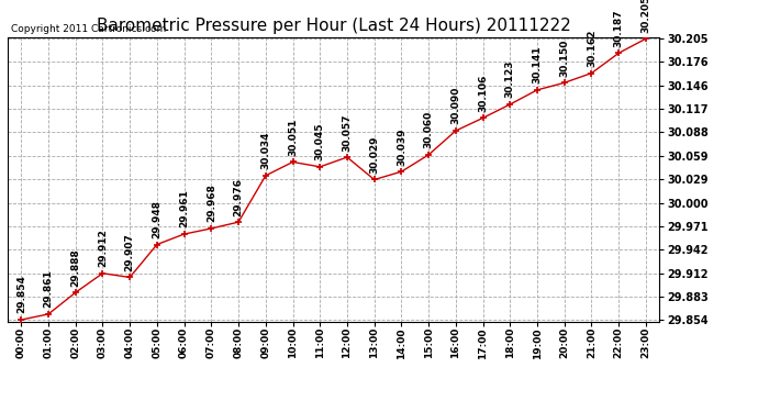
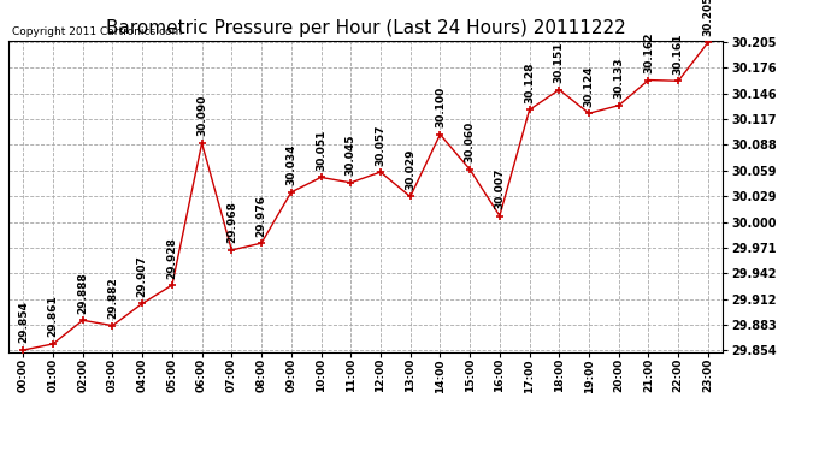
03:00: 29.912 -> 29.882
05:00: 29.948 -> 29.928
06:00: 29.961 -> 30.090
14:00: 30.039 -> 30.100
16:00: 30.090 -> 30.007
17:00: 30.106 -> 30.128
18:00: 30.123 -> 30.151
19:00: 30.141 -> 30.124
20:00: 30.150 -> 30.133
22:00: 30.187 -> 30.161
